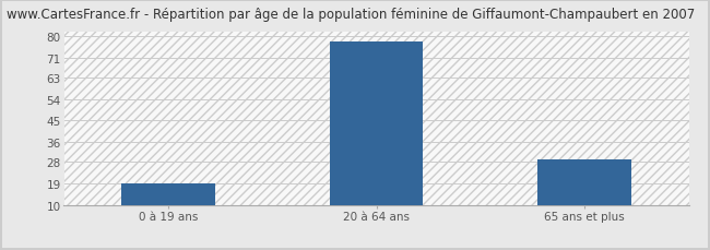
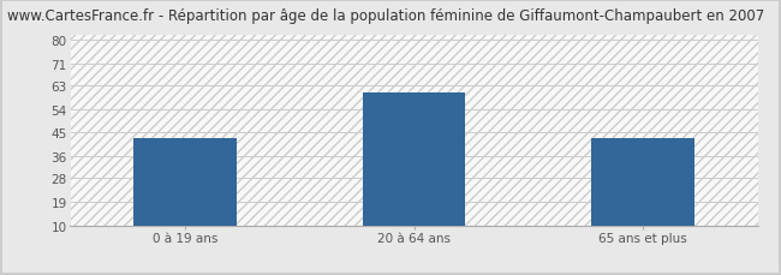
0 à 19 ans: 19 -> 43
20 à 64 ans: 78 -> 60
65 ans et plus: 29 -> 43
